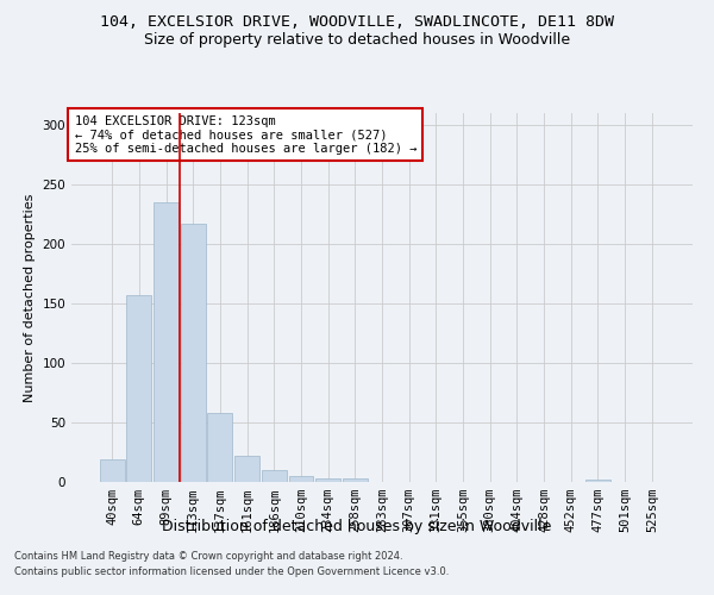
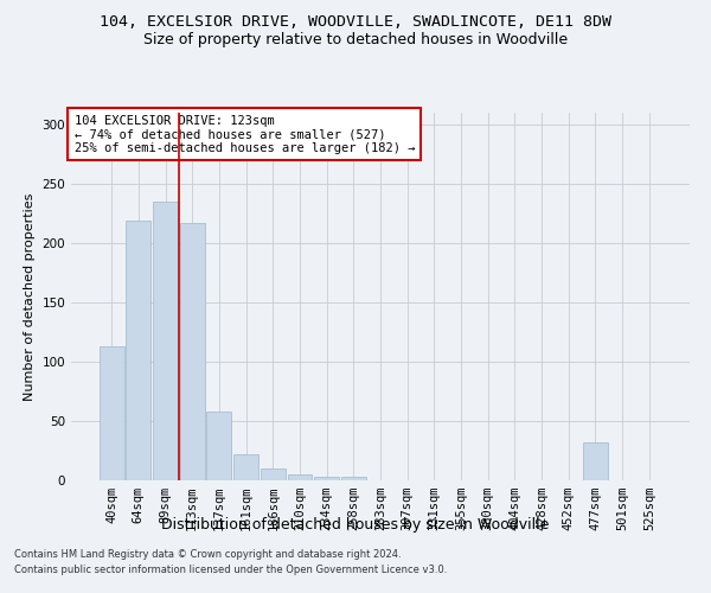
40sqm: 19 -> 113
64sqm: 157 -> 219
477sqm: 2 -> 32
